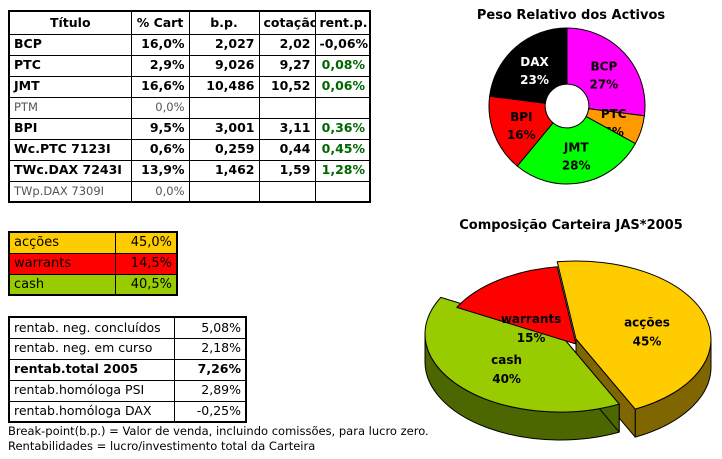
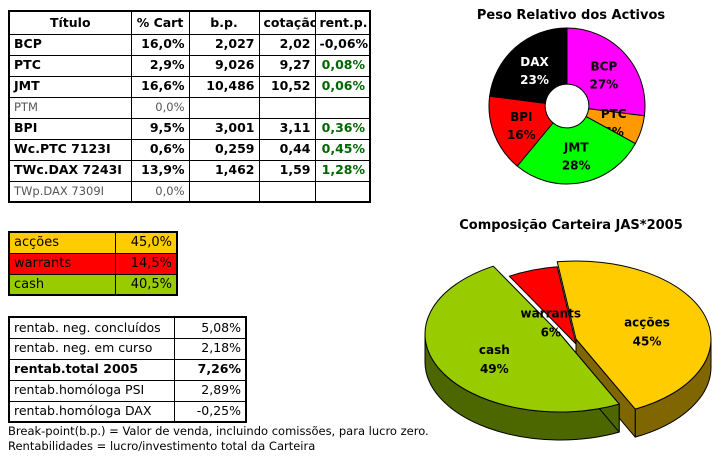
Composição Carteira JAS*2005/cash: 40% -> 49%
Composição Carteira JAS*2005/warrants: 15% -> 6%
